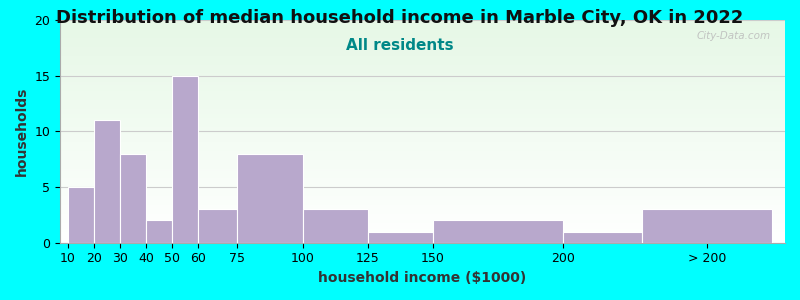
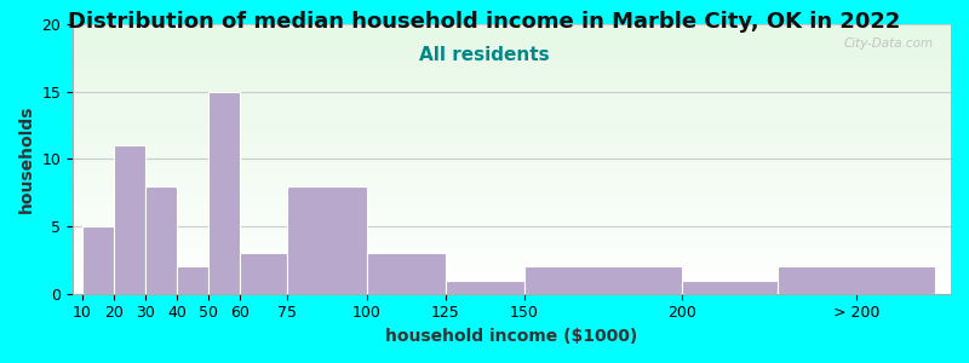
> 200: 3 -> 2
